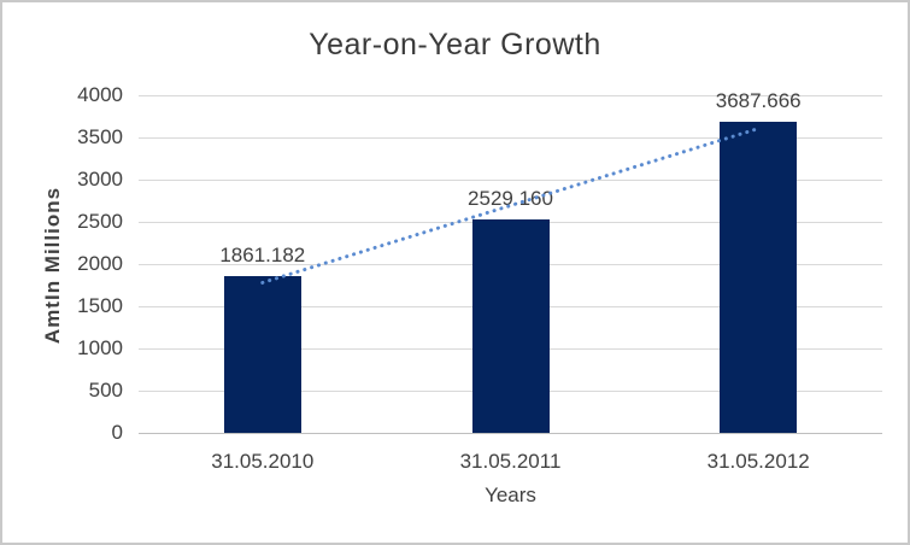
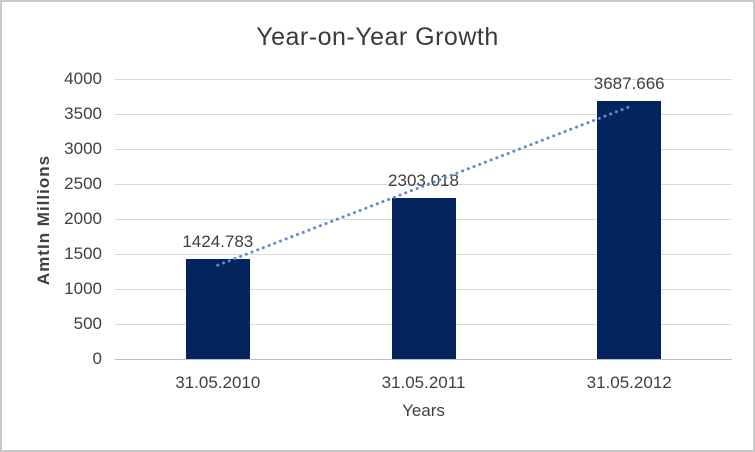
31.05.2010: 1861.182 -> 1424.783
31.05.2011: 2529.160 -> 2303.018
